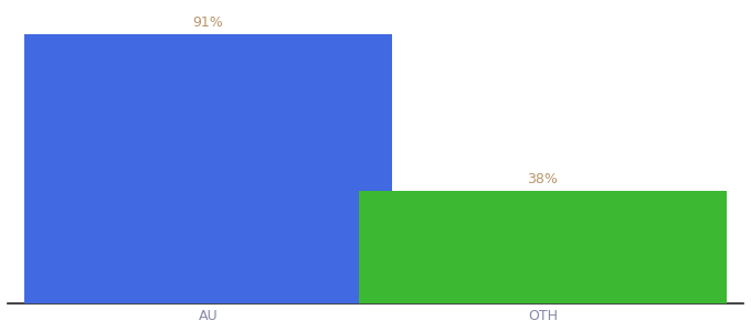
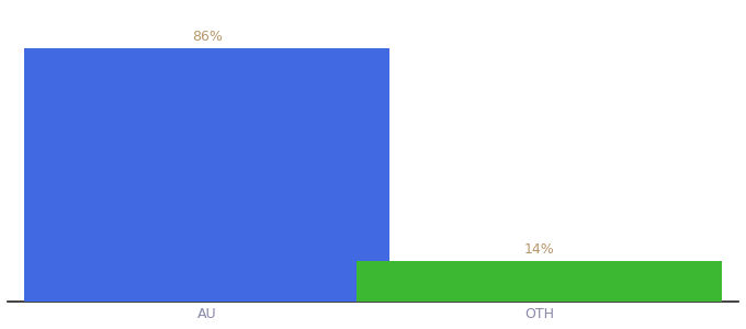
AU: 91% -> 86%
OTH: 38% -> 14%
